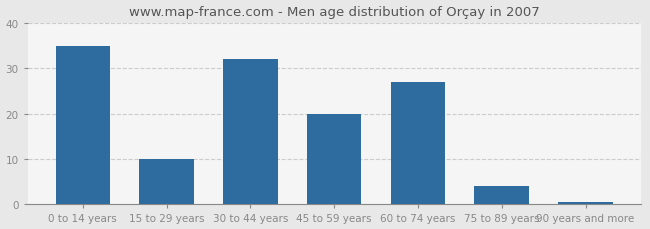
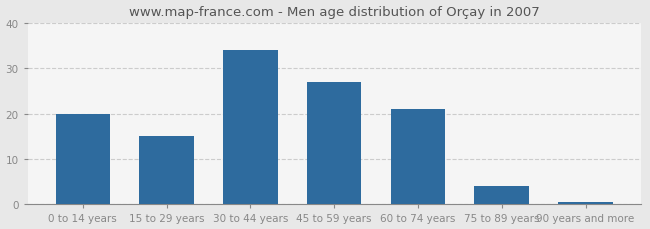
0 to 14 years: 35.0 -> 20.0
15 to 29 years: 10.0 -> 15.0
30 to 44 years: 32.0 -> 34.0
45 to 59 years: 20.0 -> 27.0
60 to 74 years: 27.0 -> 21.0
